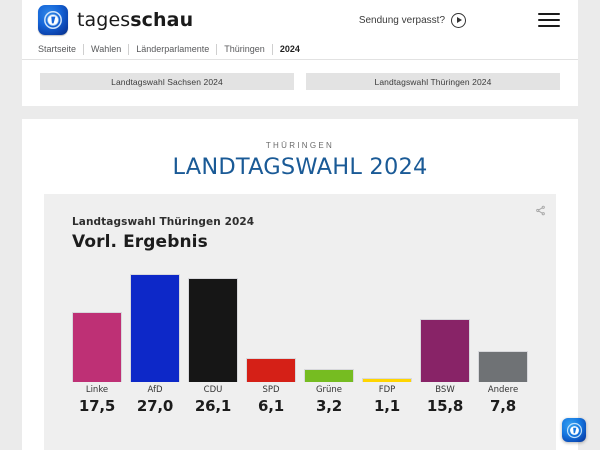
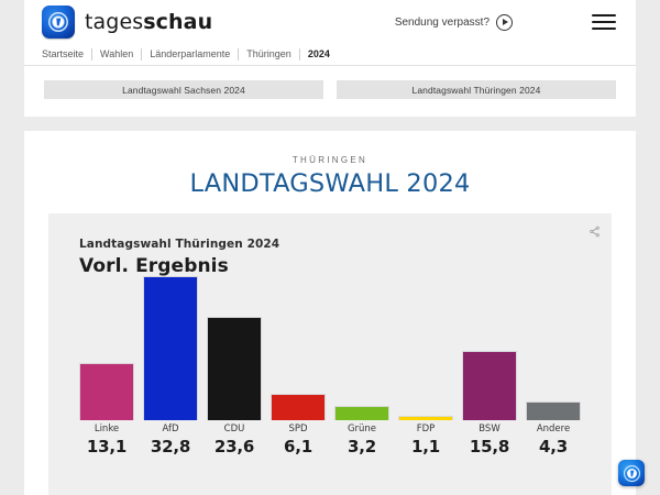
Linke: 17,5 -> 13,1
AfD: 27,0 -> 32,8
CDU: 26,1 -> 23,6
Andere: 7,8 -> 4,3
